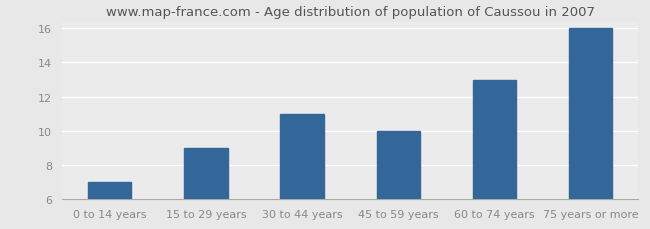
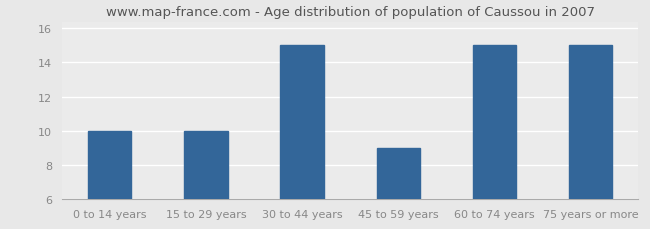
0 to 14 years: 7 -> 10
15 to 29 years: 9 -> 10
30 to 44 years: 11 -> 15
45 to 59 years: 10 -> 9
60 to 74 years: 13 -> 15
75 years or more: 16 -> 15
